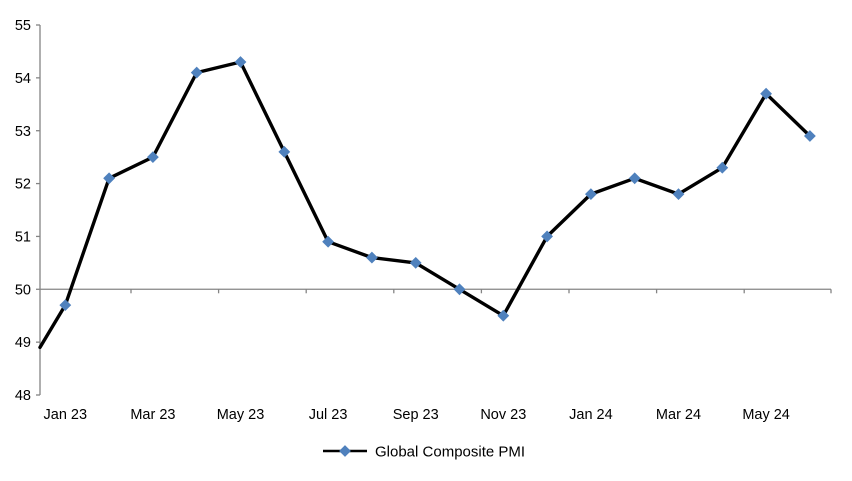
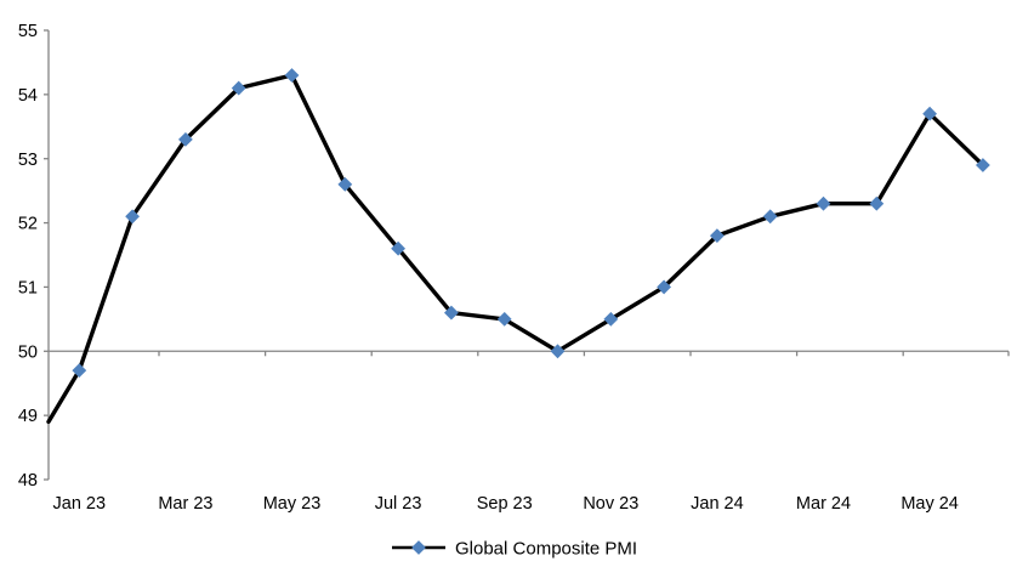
Mar 23: 52.5 -> 53.3
Jul 23: 50.9 -> 51.6
Nov 23: 49.5 -> 50.5
Mar 24: 51.8 -> 52.3
